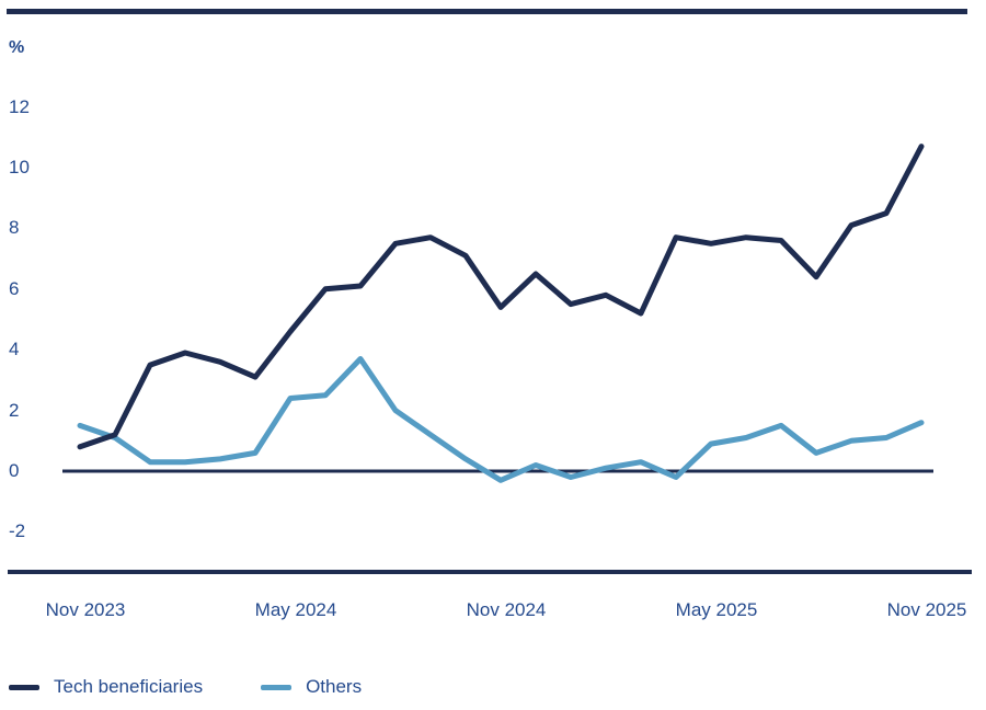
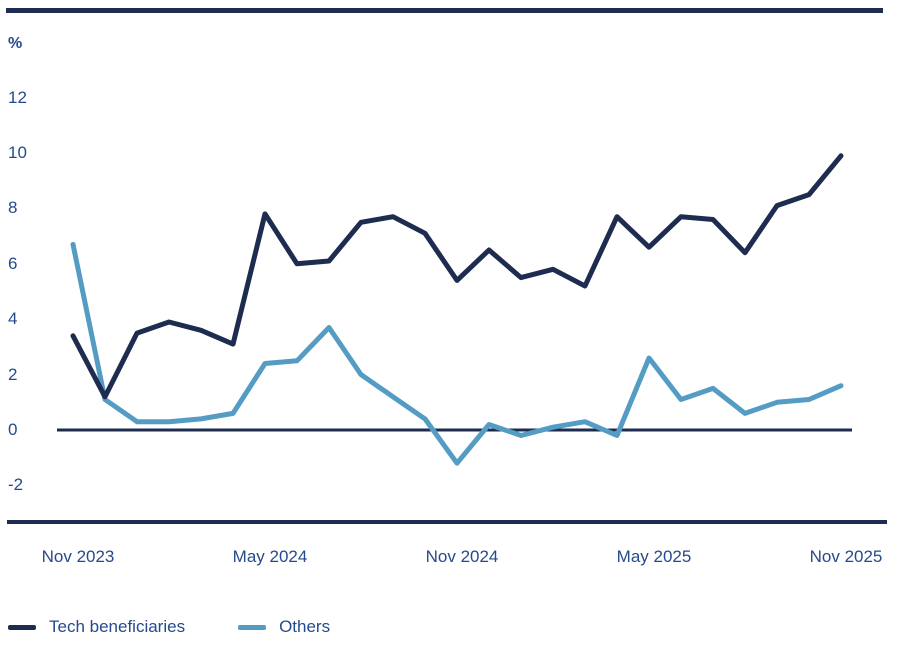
Tech beneficiaries/Nov 2023: 0.8 -> 3.4
Others/Nov 2023: 1.5 -> 6.7
Tech beneficiaries/May 2024: 4.6 -> 7.8
Others/Nov 2024: -0.3 -> -1.2
Tech beneficiaries/May 2025: 7.5 -> 6.6
Others/May 2025: 0.9 -> 2.6
Tech beneficiaries/Nov 2025: 10.7 -> 9.9
